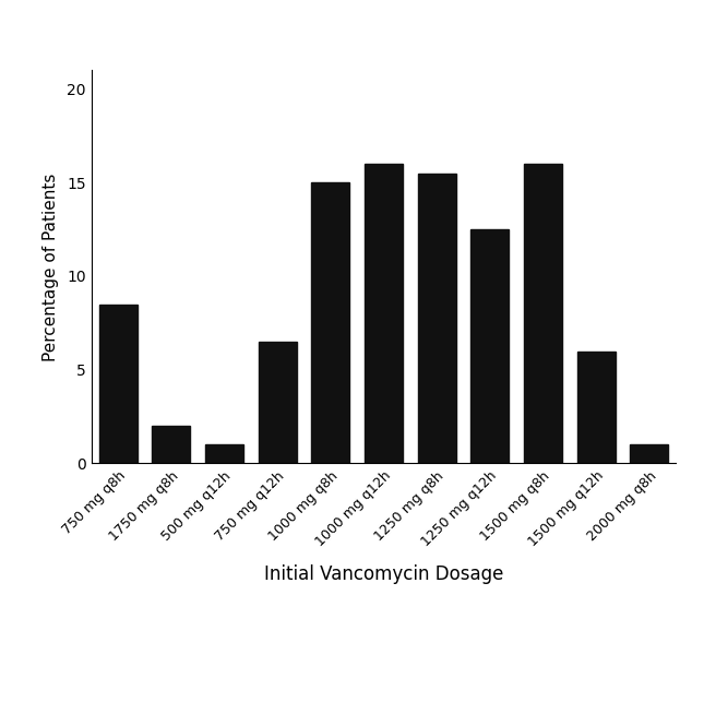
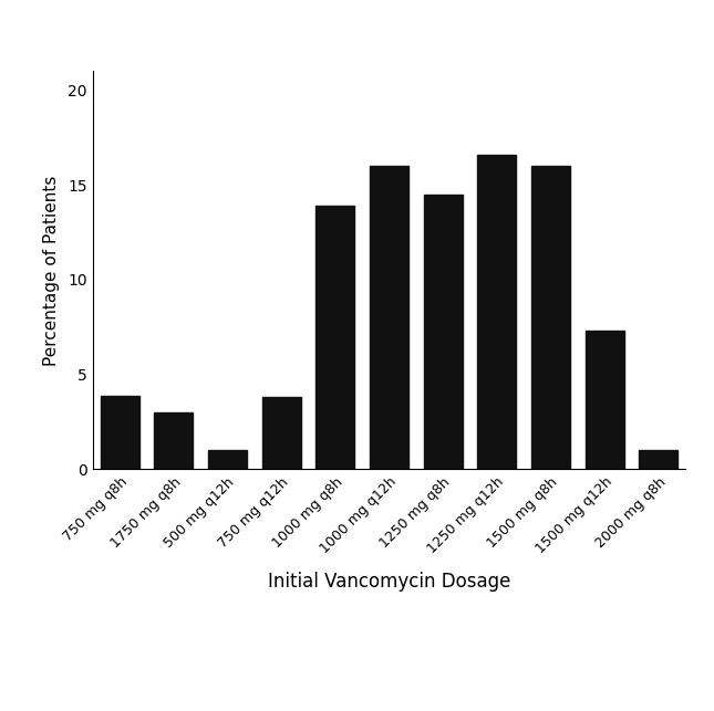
750 mg q8h: 8.5 -> 3.9
1750 mg q8h: 2.0 -> 3.0
750 mg q12h: 6.5 -> 3.8
1000 mg q8h: 15.0 -> 13.9
1250 mg q8h: 15.5 -> 14.5
1250 mg q12h: 12.5 -> 16.6
1500 mg q12h: 6.0 -> 7.3
